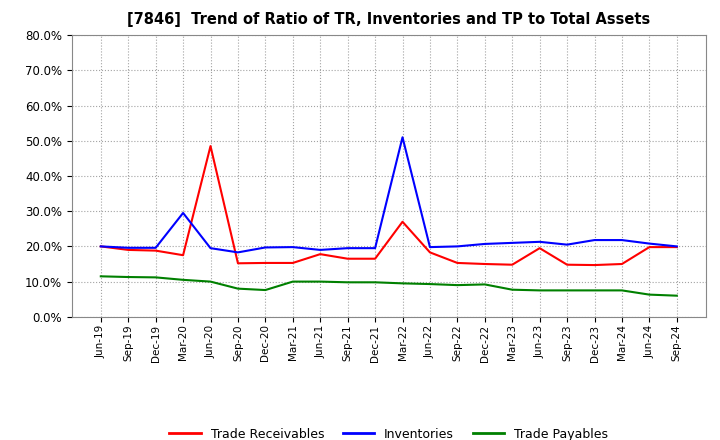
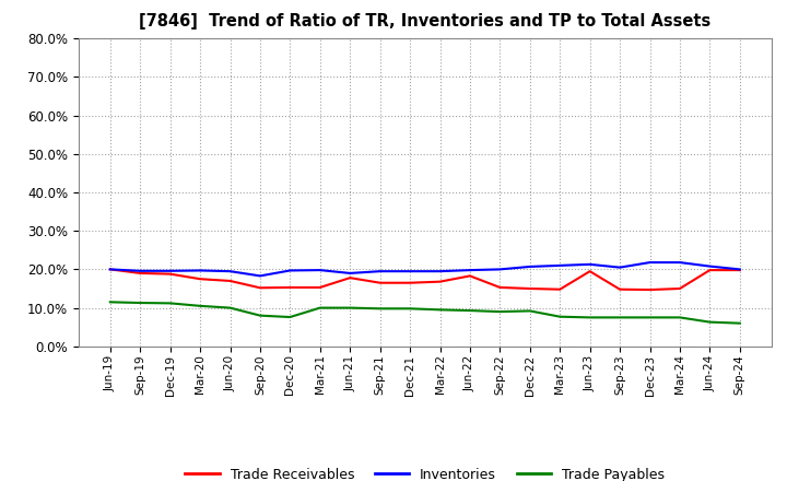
Inventories/Mar-20: 29.5% -> 19.7%
Trade Receivables/Jun-20: 48.5% -> 17.0%
Trade Receivables/Mar-22: 27.0% -> 16.8%
Inventories/Mar-22: 51.0% -> 19.5%
